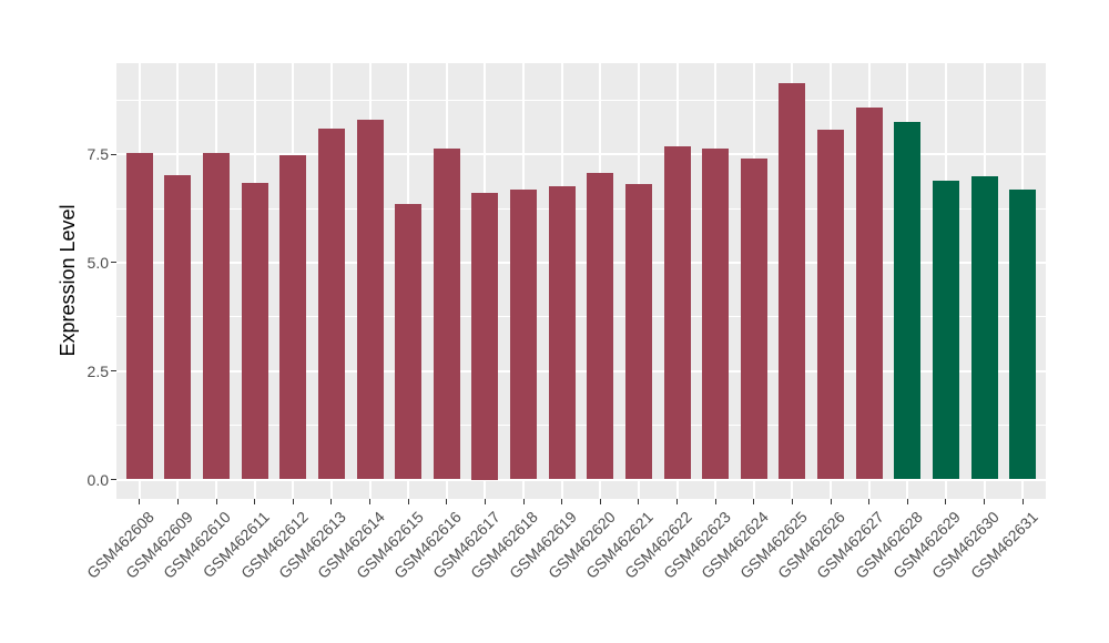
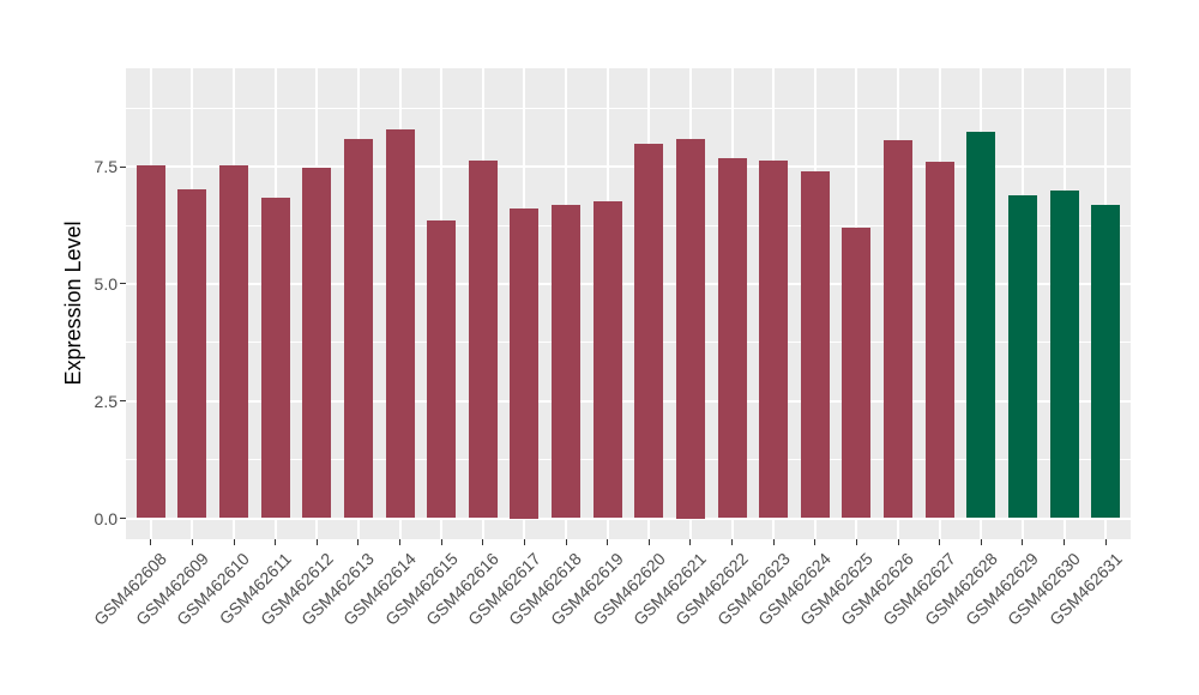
GSM462620: 7.1 -> 8.0
GSM462621: 6.8 -> 8.1
GSM462625: 9.1 -> 6.2
GSM462627: 8.6 -> 7.6
